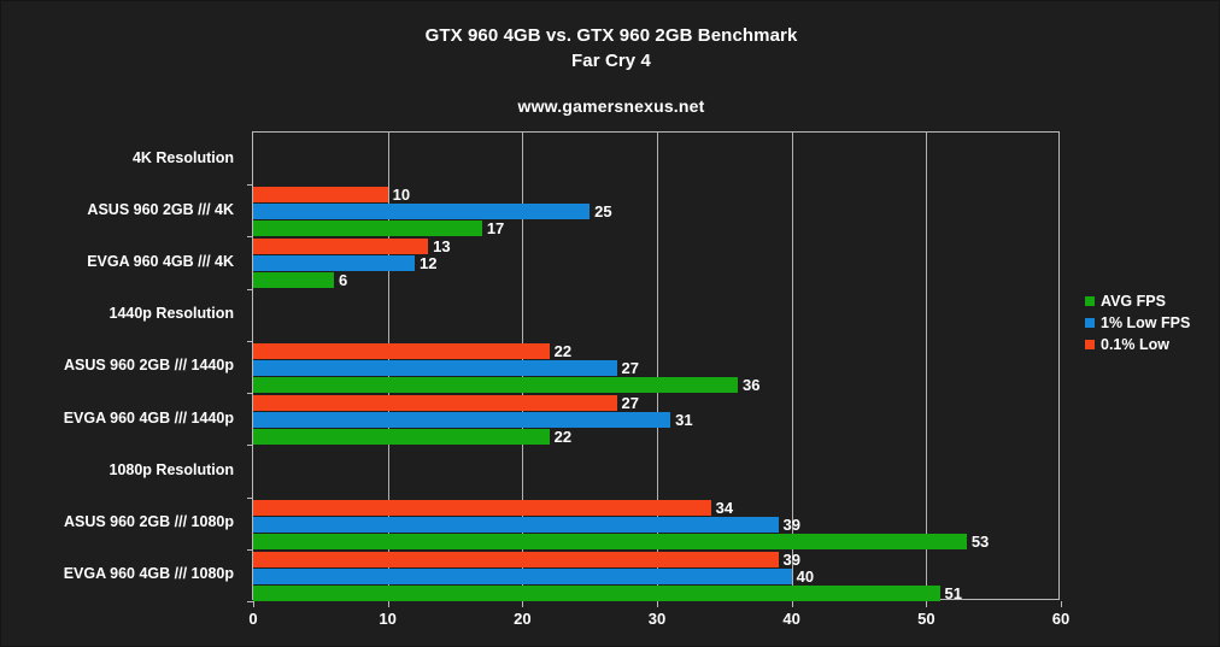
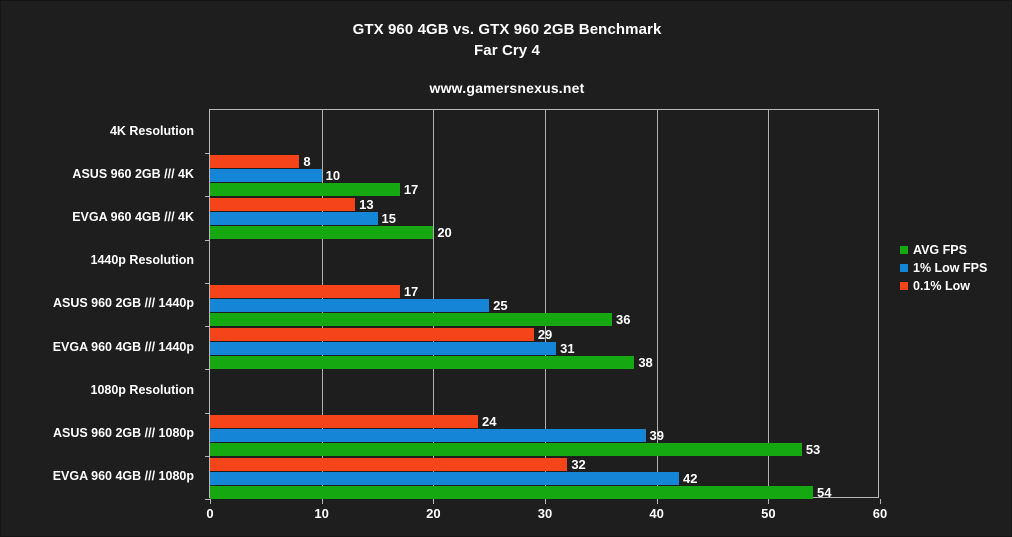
1% Low FPS/ASUS 960 2GB /// 4K: 25 -> 10
0.1% Low/ASUS 960 2GB /// 4K: 10 -> 8
AVG FPS/EVGA 960 4GB /// 4K: 6 -> 20
1% Low FPS/EVGA 960 4GB /// 4K: 12 -> 15
1% Low FPS/ASUS 960 2GB /// 1440p: 27 -> 25
0.1% Low/ASUS 960 2GB /// 1440p: 22 -> 17
AVG FPS/EVGA 960 4GB /// 1440p: 22 -> 38
0.1% Low/EVGA 960 4GB /// 1440p: 27 -> 29
0.1% Low/ASUS 960 2GB /// 1080p: 34 -> 24
AVG FPS/EVGA 960 4GB /// 1080p: 51 -> 54
1% Low FPS/EVGA 960 4GB /// 1080p: 40 -> 42
0.1% Low/EVGA 960 4GB /// 1080p: 39 -> 32
